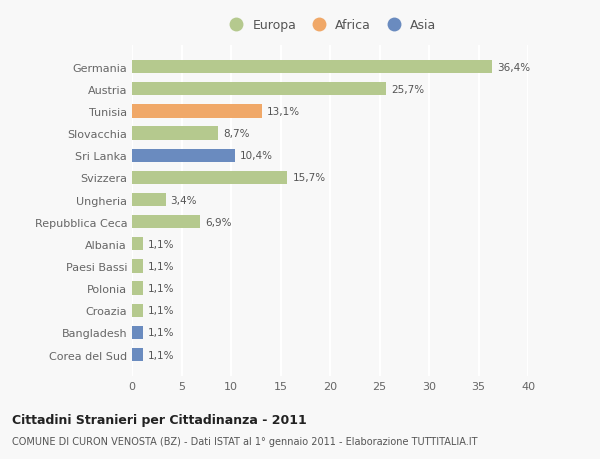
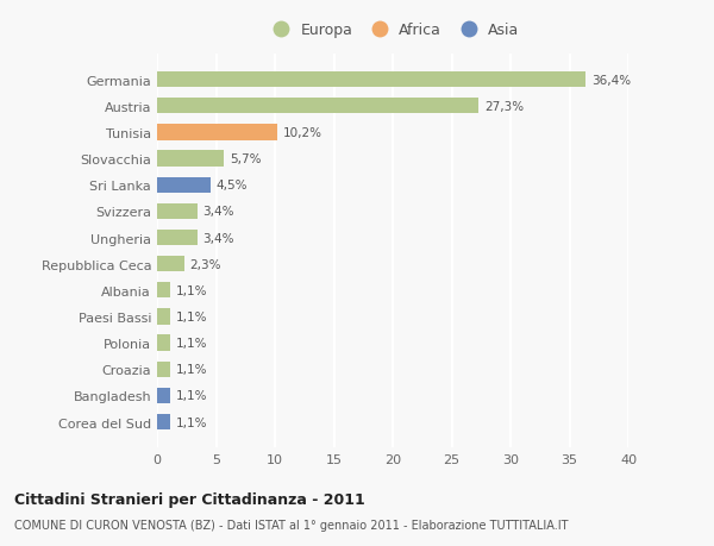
Austria: 25,7% -> 27,3%
Tunisia: 13,1% -> 10,2%
Slovacchia: 8,7% -> 5,7%
Sri Lanka: 10,4% -> 4,5%
Svizzera: 15,7% -> 3,4%
Repubblica Ceca: 6,9% -> 2,3%
